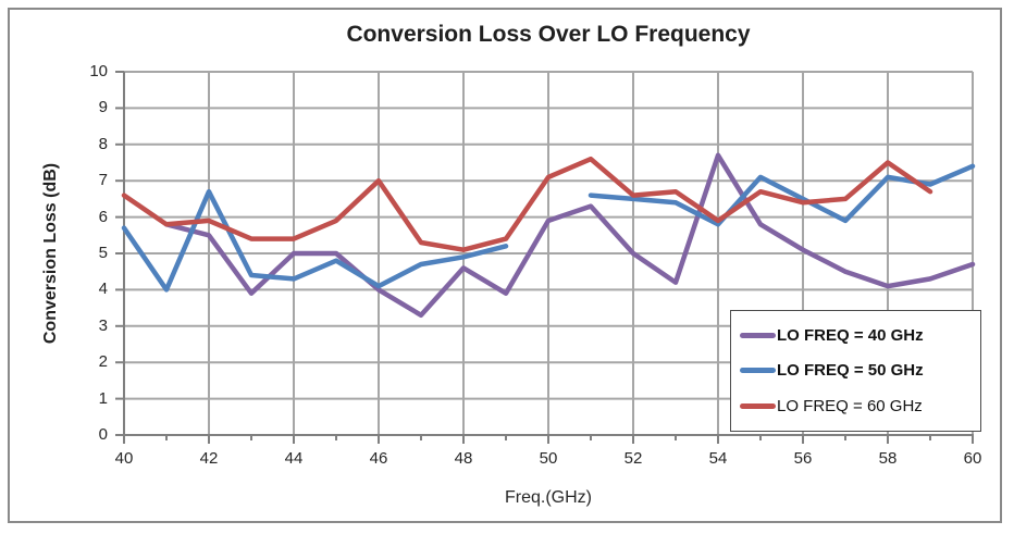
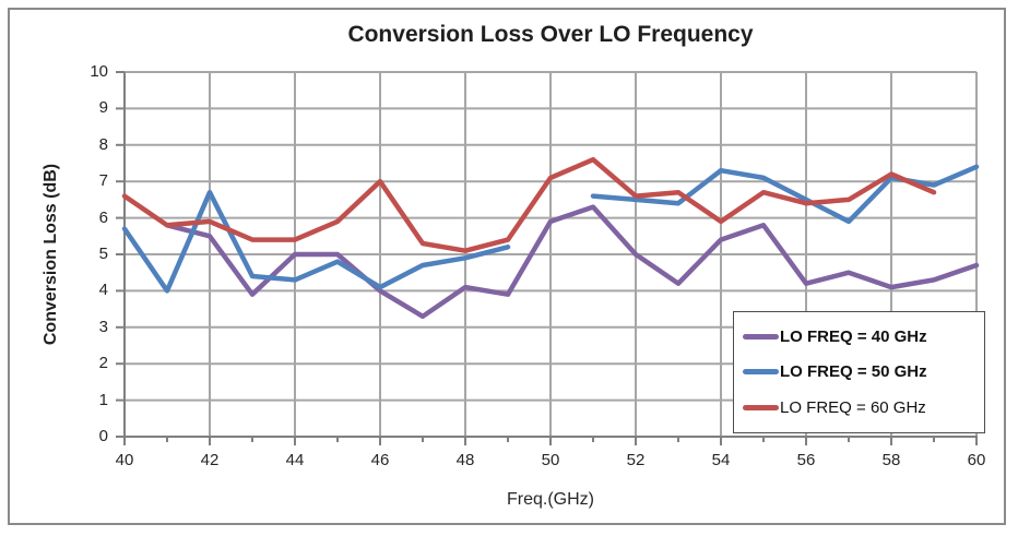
LO FREQ = 40 GHz/48: 4.6 -> 4.1
LO FREQ = 40 GHz/54: 7.7 -> 5.4
LO FREQ = 50 GHz/54: 5.8 -> 7.3
LO FREQ = 40 GHz/56: 5.1 -> 4.2
LO FREQ = 60 GHz/58: 7.5 -> 7.2
